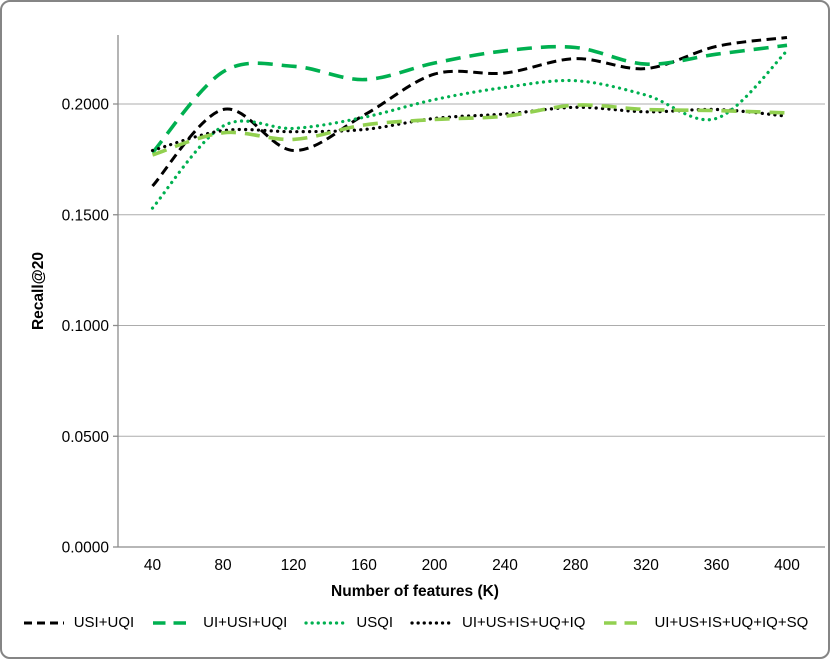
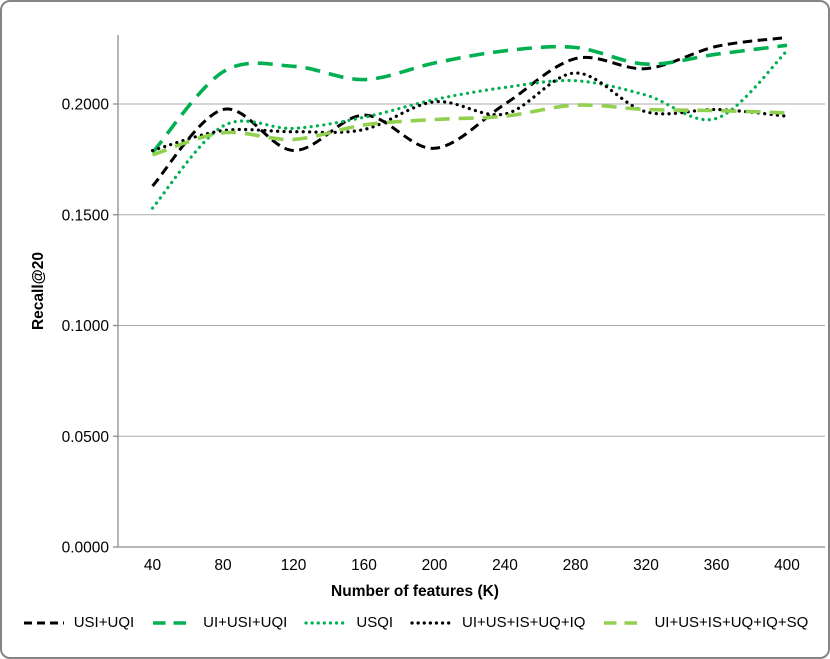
USI+UQI/200: 0.213 -> 0.180
UI+US+IS+UQ+IQ/200: 0.194 -> 0.201
USI+UQI/240: 0.214 -> 0.200
UI+US+IS+UQ+IQ/280: 0.199 -> 0.214
